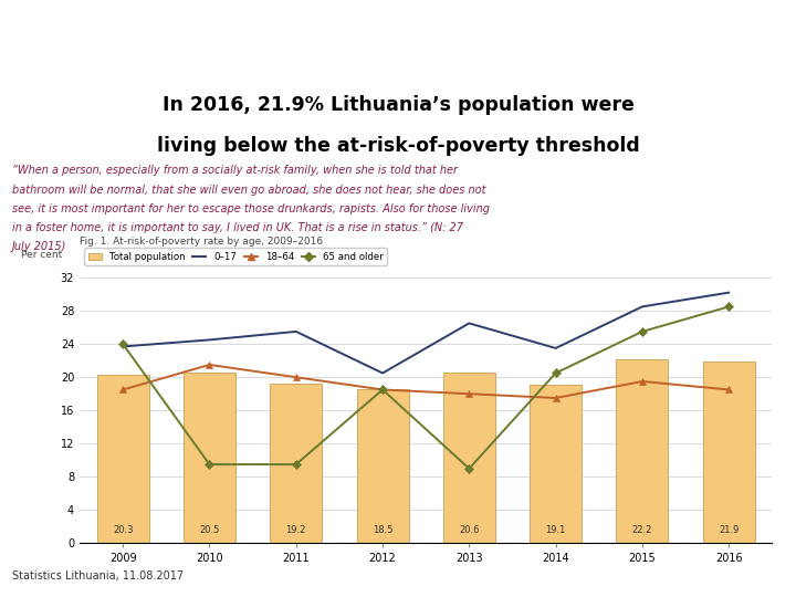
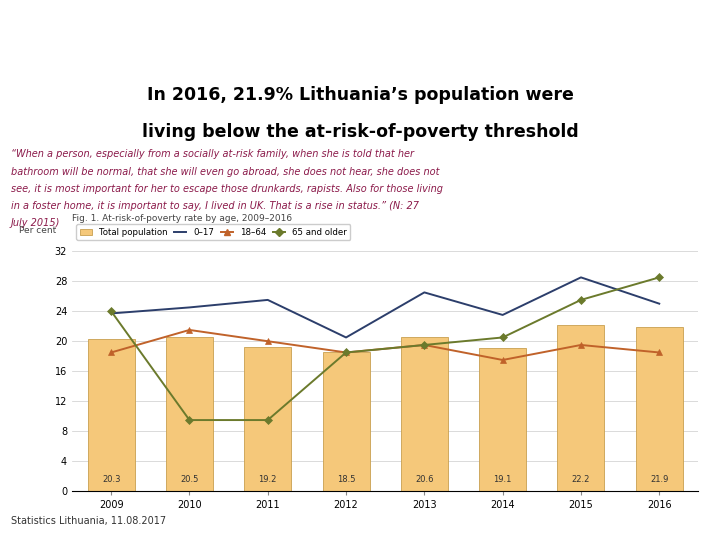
18–64/2013: 18.0 -> 19.5
65 and older/2013: 9.0 -> 19.5
0–17/2016: 30.2 -> 25.0
